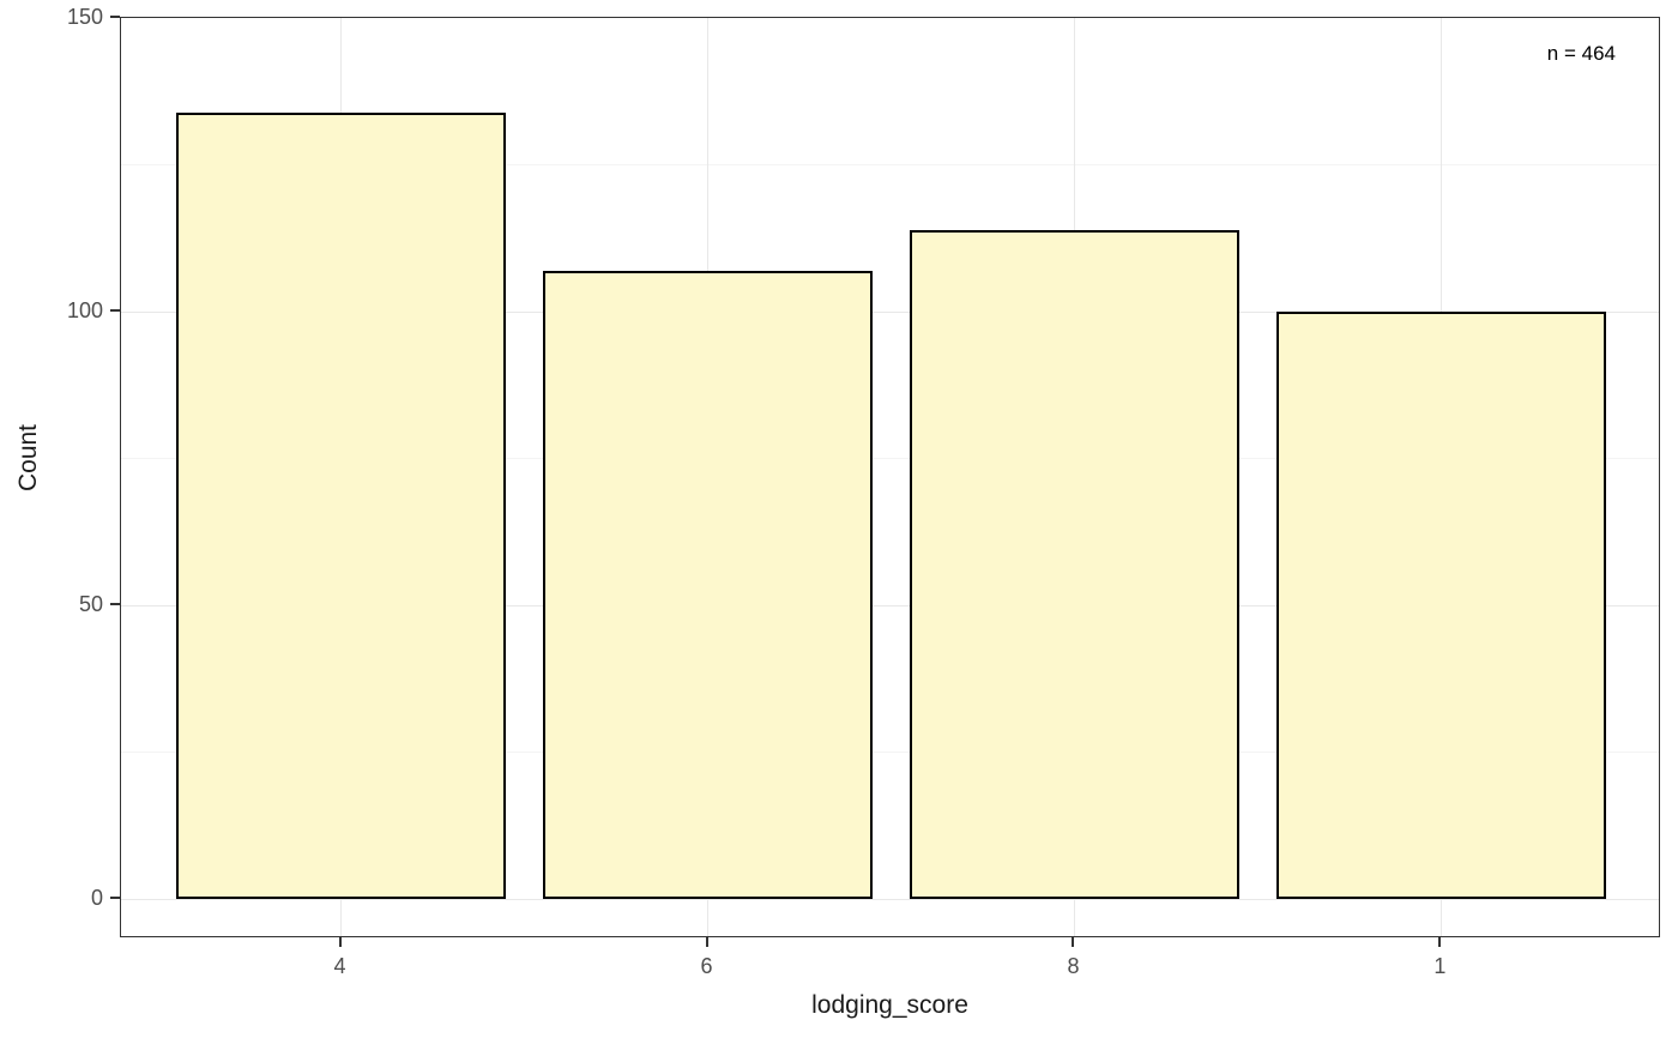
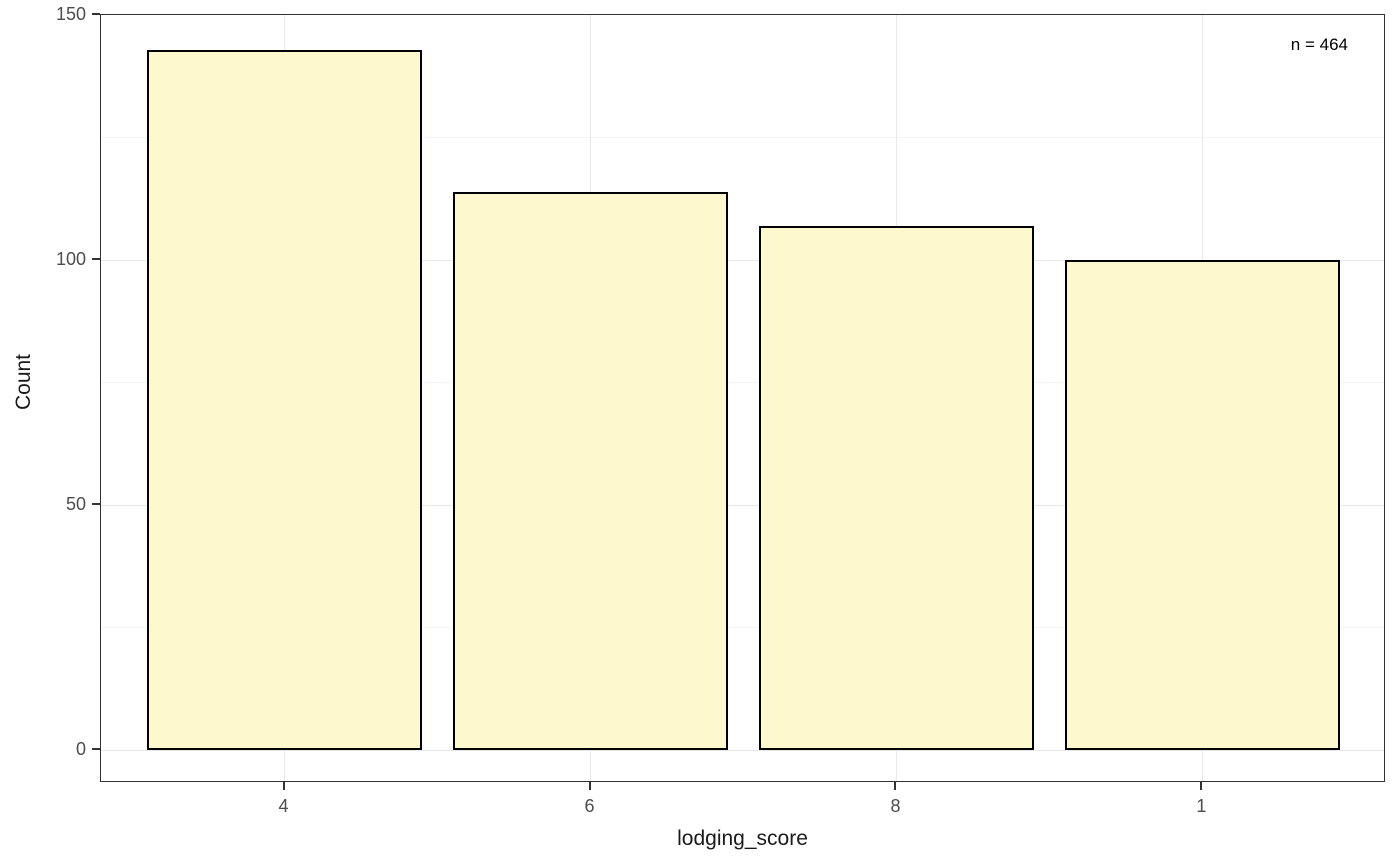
4: 134 -> 143
6: 107 -> 114
8: 114 -> 107
